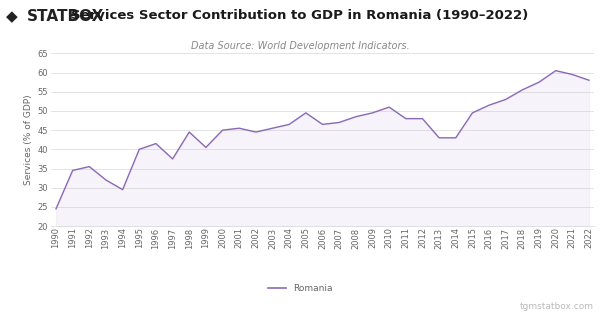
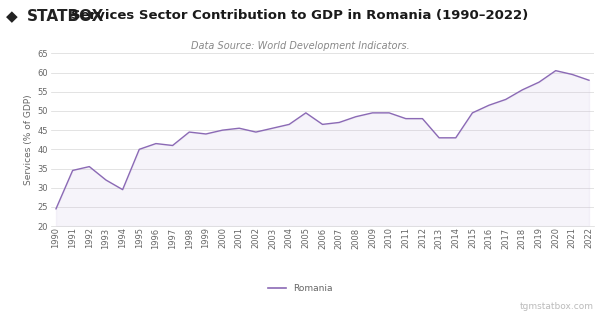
1997: 37.5 -> 41.0
1999: 40.5 -> 44.0
2010: 51.0 -> 49.5
